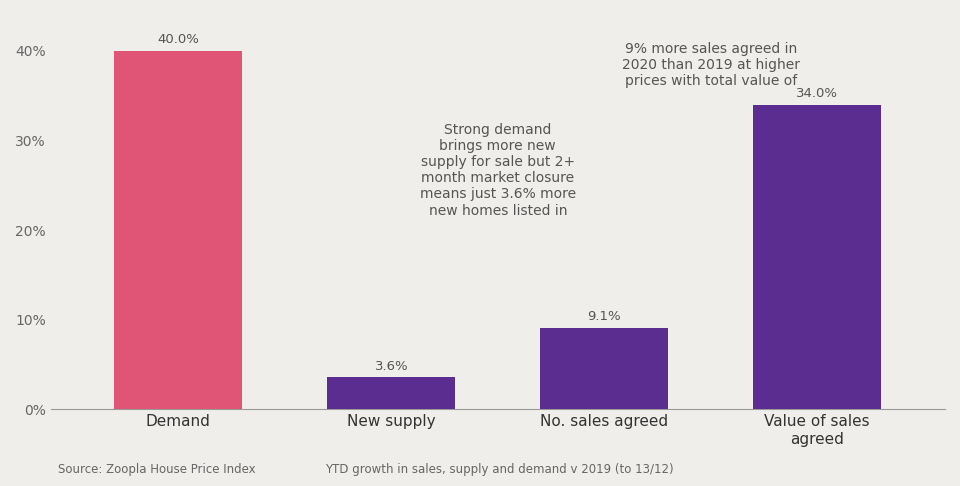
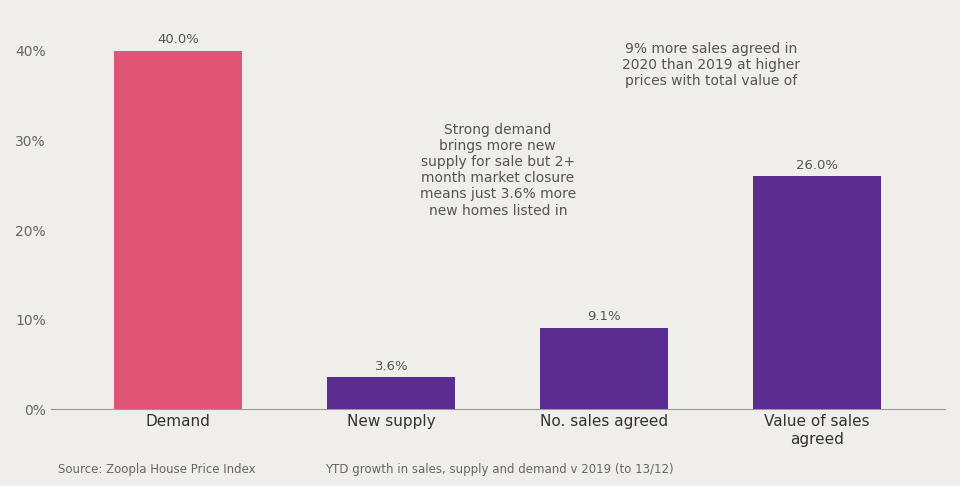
Value of sales agreed: 34.0% -> 26.0%
